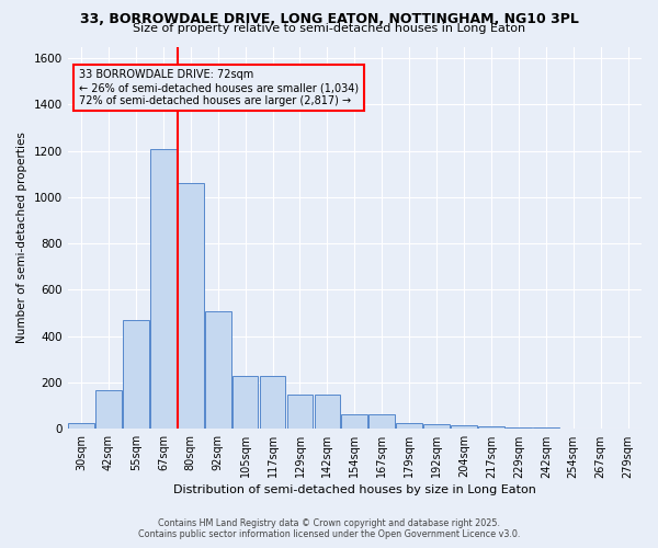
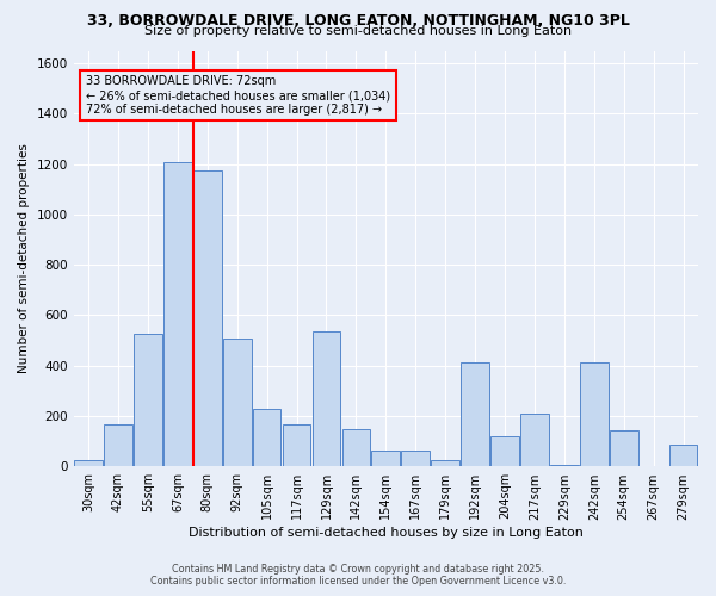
55sqm: 470 -> 525
80sqm: 1060 -> 1175
117sqm: 230 -> 165
129sqm: 150 -> 535
192sqm: 20 -> 415
204sqm: 15 -> 120
217sqm: 10 -> 210
242sqm: 5 -> 415
254sqm: 3 -> 145
279sqm: 1 -> 85
